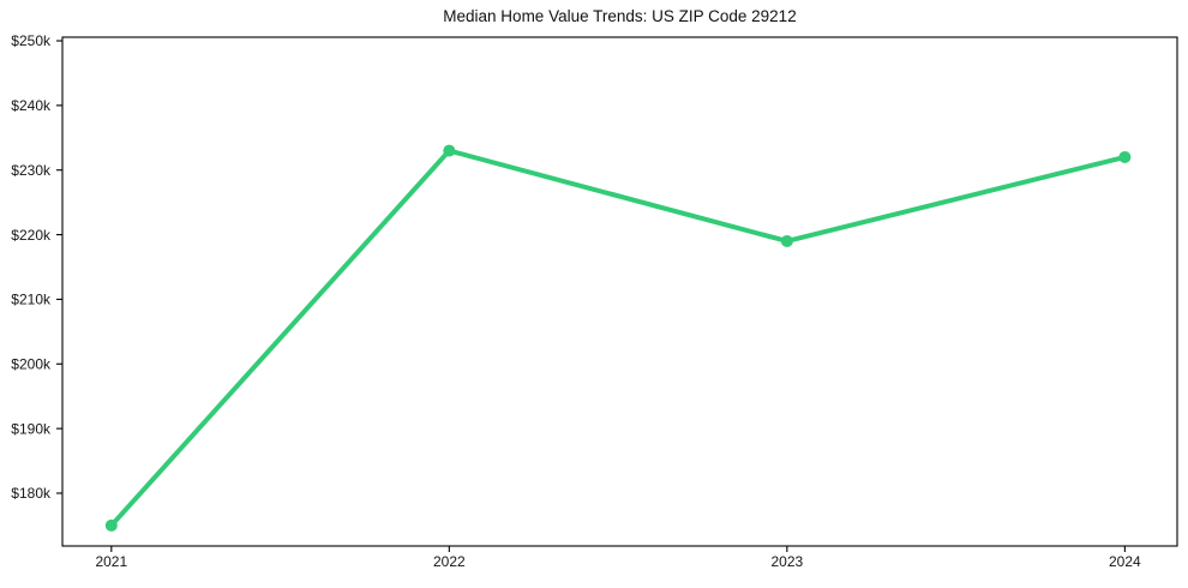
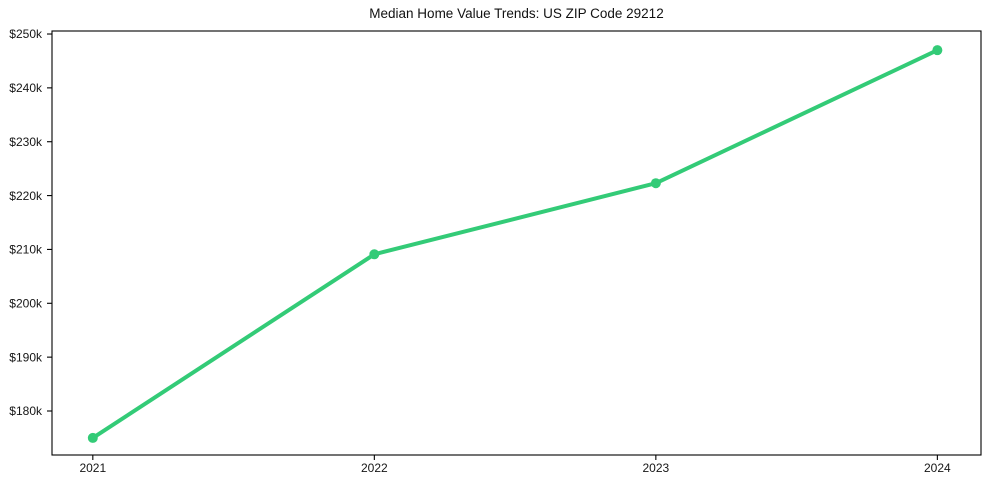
2022: $233k -> $209k
2023: $219k -> $222k
2024: $232k -> $247k
